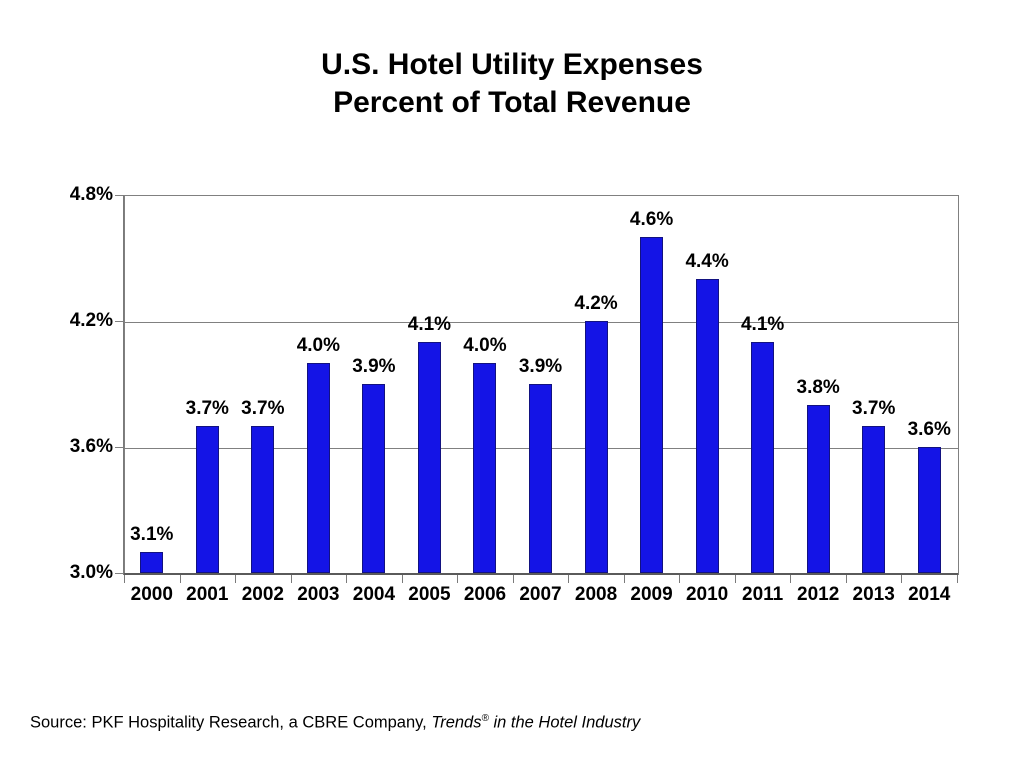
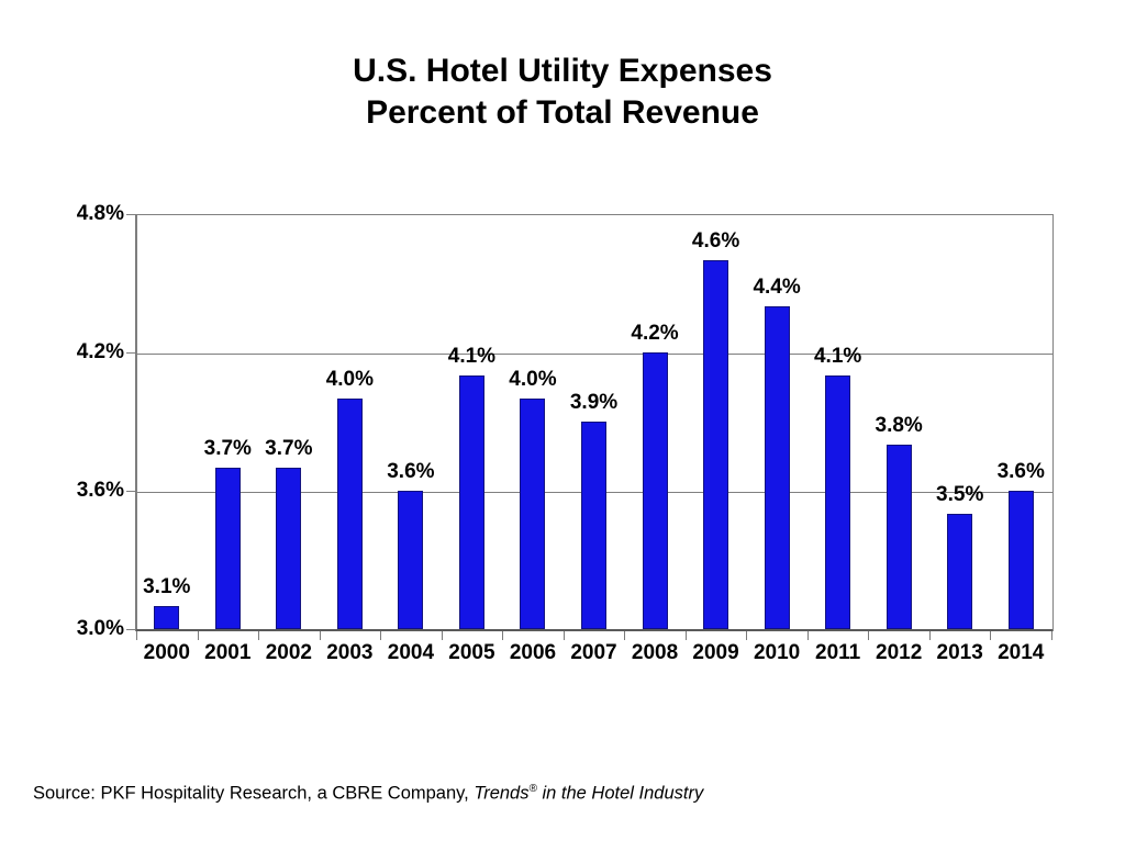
2004: 3.9% -> 3.6%
2013: 3.7% -> 3.5%
